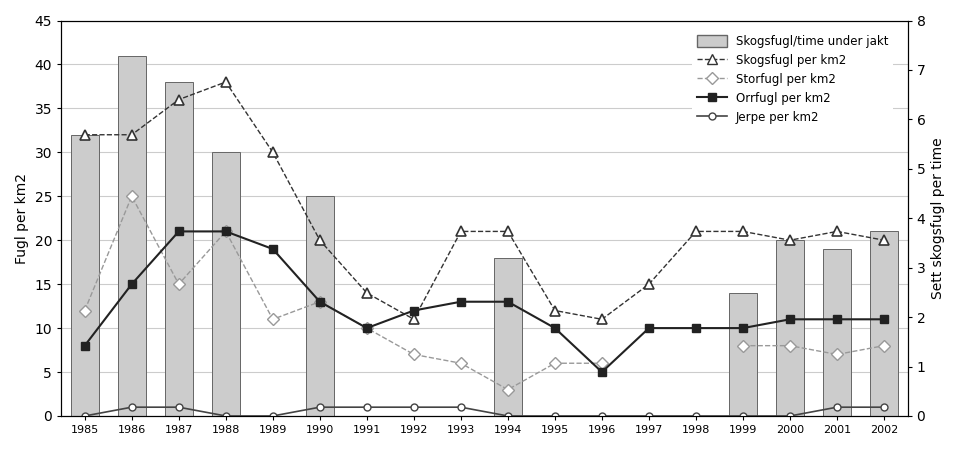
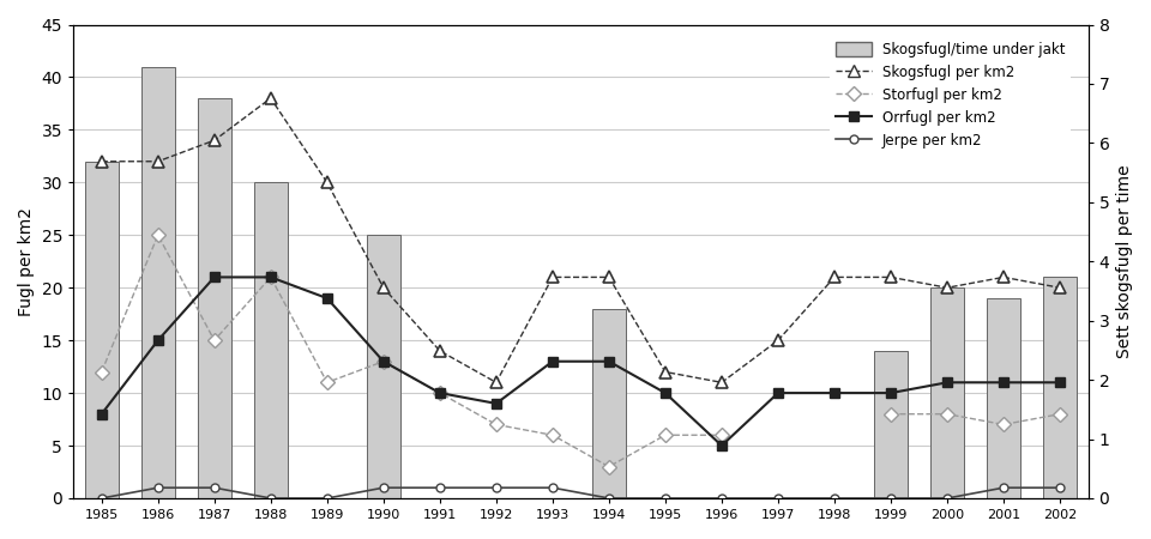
Skogsfugl per km2/1987: 36 -> 34
Orrfugl per km2/1992: 12 -> 9
